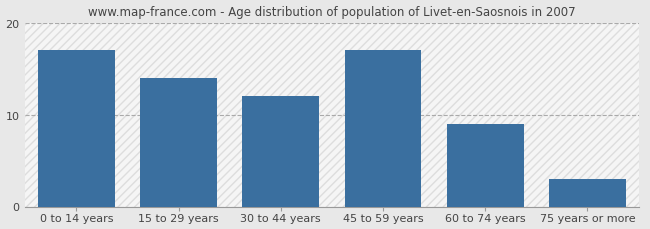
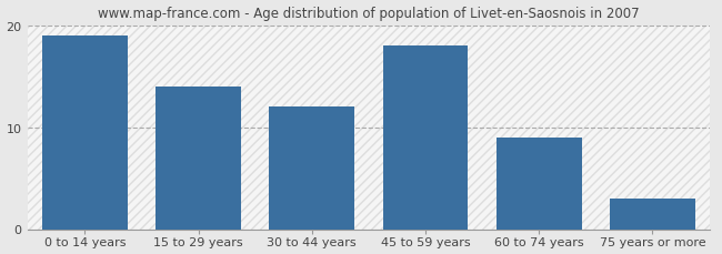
0 to 14 years: 17 -> 19
45 to 59 years: 17 -> 18
